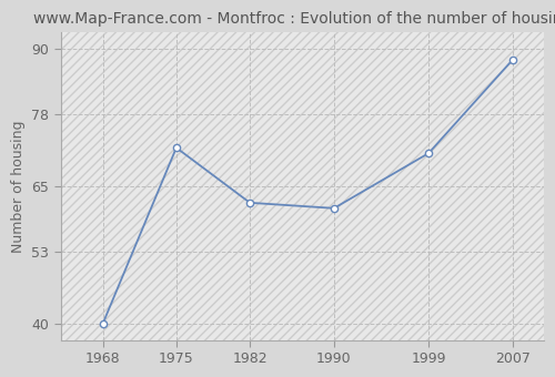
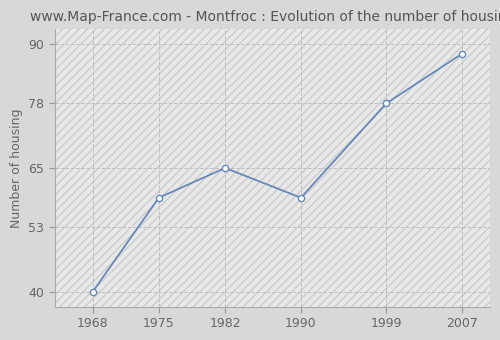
1975: 72 -> 59
1982: 62 -> 65
1990: 61 -> 59
1999: 71 -> 78
